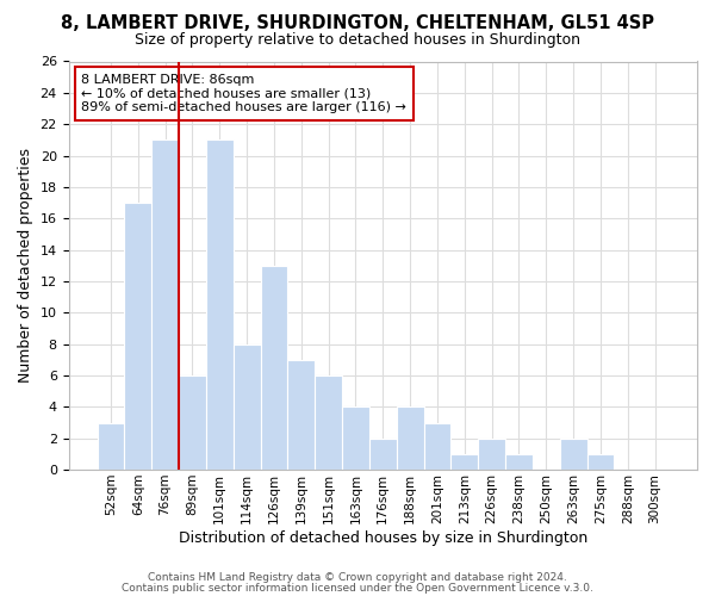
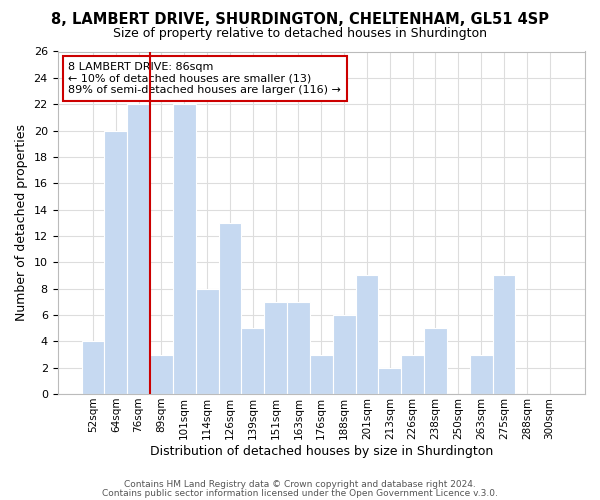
52sqm: 3 -> 4
64sqm: 17 -> 20
76sqm: 21 -> 22
89sqm: 6 -> 3
101sqm: 21 -> 22
139sqm: 7 -> 5
151sqm: 6 -> 7
163sqm: 4 -> 7
176sqm: 2 -> 3
188sqm: 4 -> 6
201sqm: 3 -> 9
213sqm: 1 -> 2
226sqm: 2 -> 3
238sqm: 1 -> 5
263sqm: 2 -> 3
275sqm: 1 -> 9
